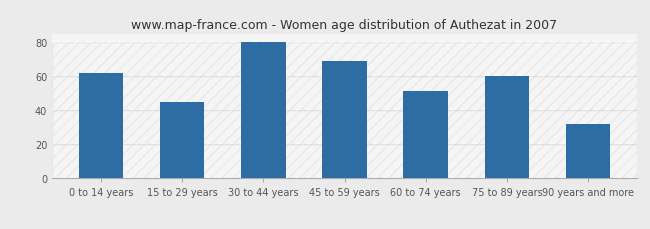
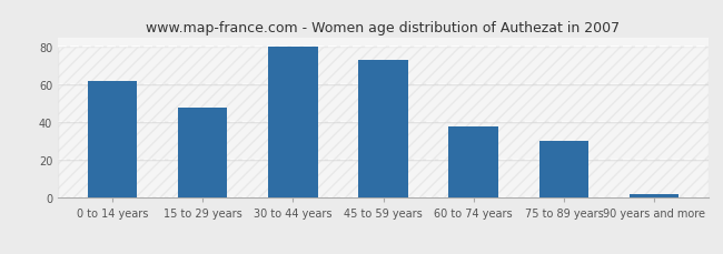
15 to 29 years: 45 -> 48
45 to 59 years: 69 -> 73
60 to 74 years: 51 -> 38
75 to 89 years: 60 -> 30
90 years and more: 32 -> 2
